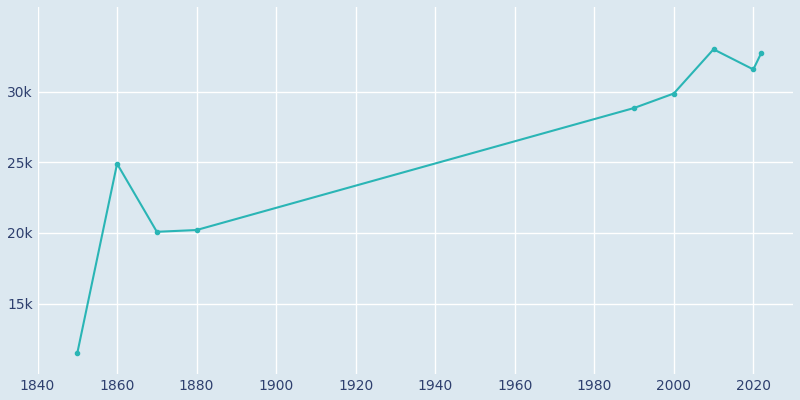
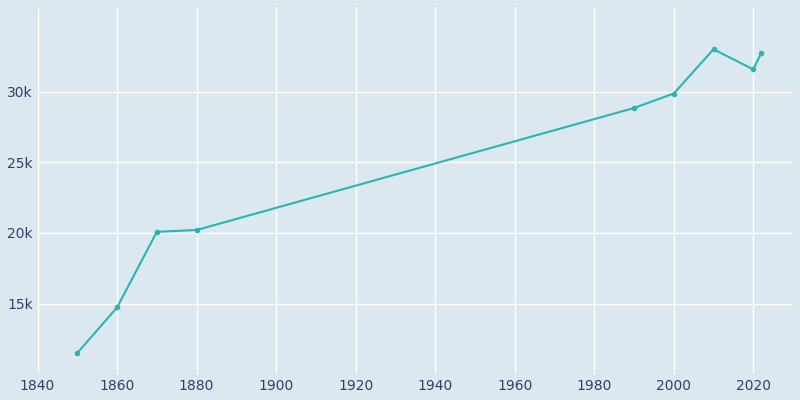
1860: 24.9k -> 14.7k
